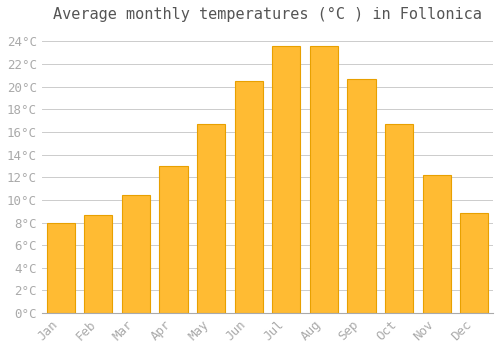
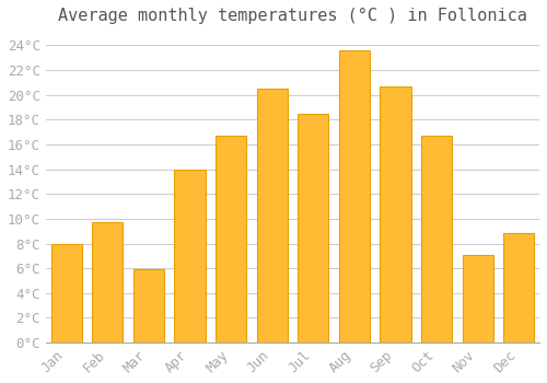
Feb: 8.7°C -> 9.7°C
Mar: 10.4°C -> 5.9°C
Apr: 13.0°C -> 14.0°C
Jul: 23.6°C -> 18.5°C
Nov: 12.2°C -> 7.1°C
